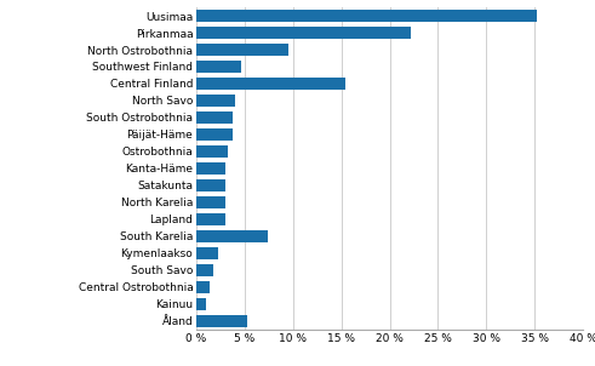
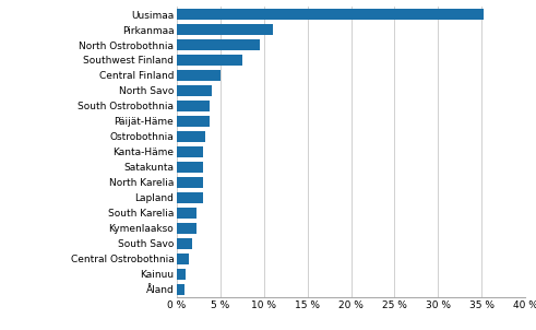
Pirkanmaa: 22.2 % -> 11.0 %
Southwest Finland: 4.6 % -> 7.5 %
Central Finland: 15.4 % -> 5.0 %
South Karelia: 7.4 % -> 2.2 %
Åland: 5.2 % -> 0.9 %
